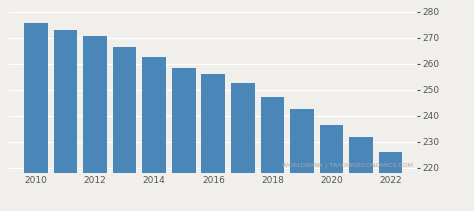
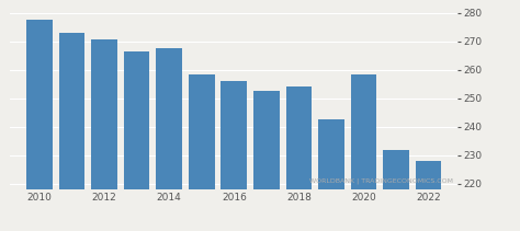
2010: 275.5 -> 277.5
2014: 262.5 -> 267.5
2018: 247.0 -> 254.0
2020: 236.5 -> 258.5
2022: 226.0 -> 228.0
